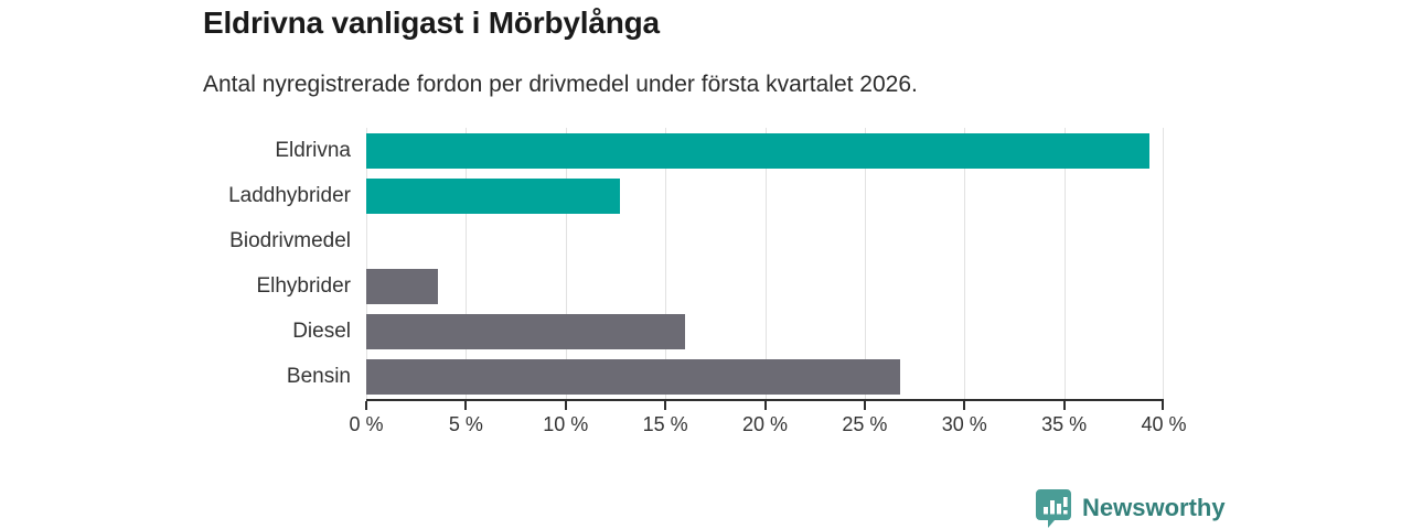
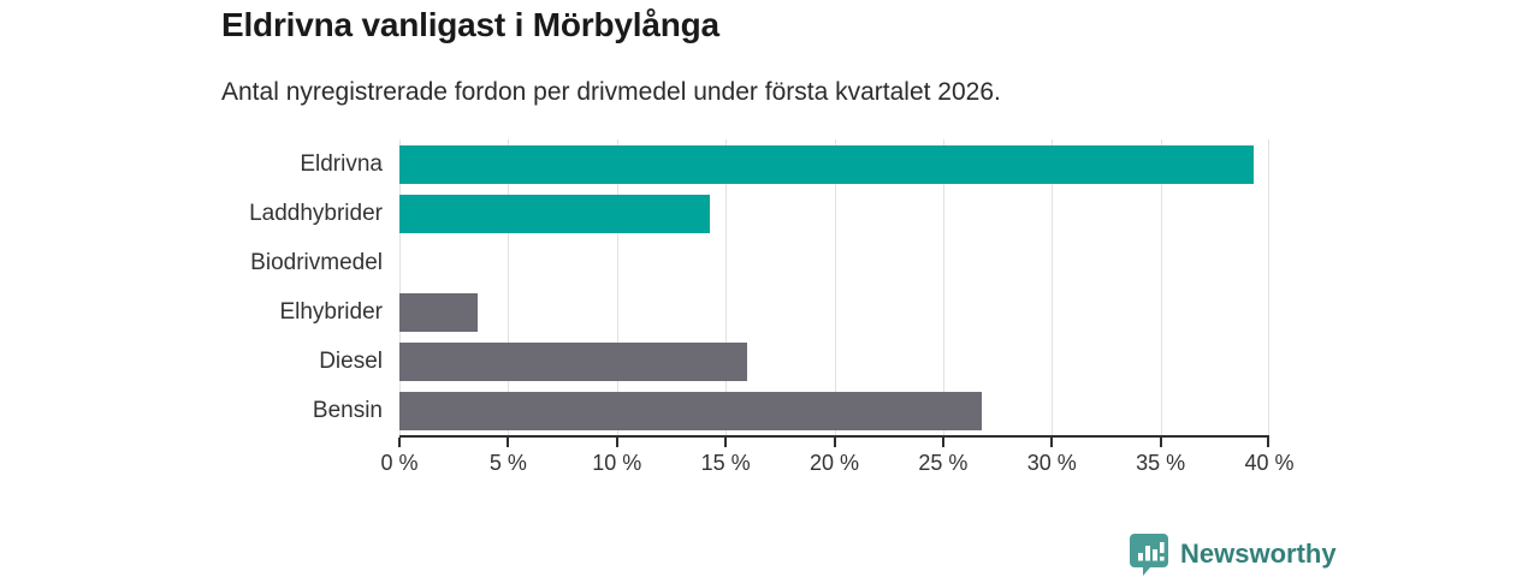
Laddhybrider: 12.7% -> 14.3%
